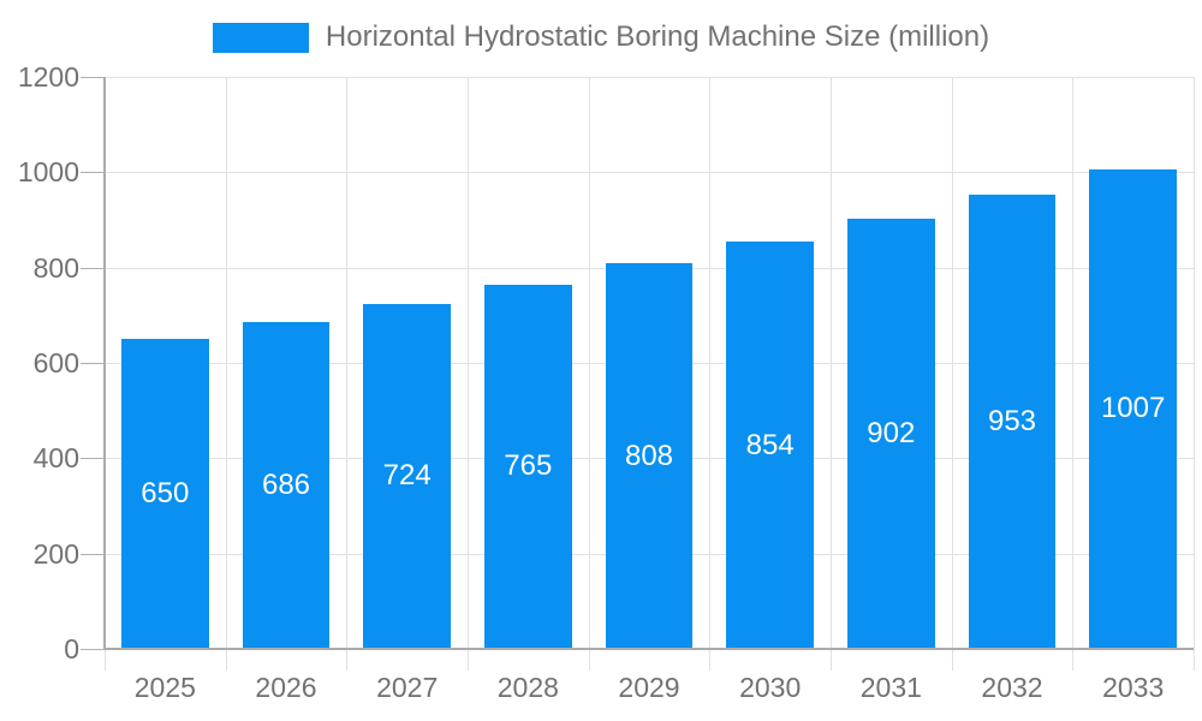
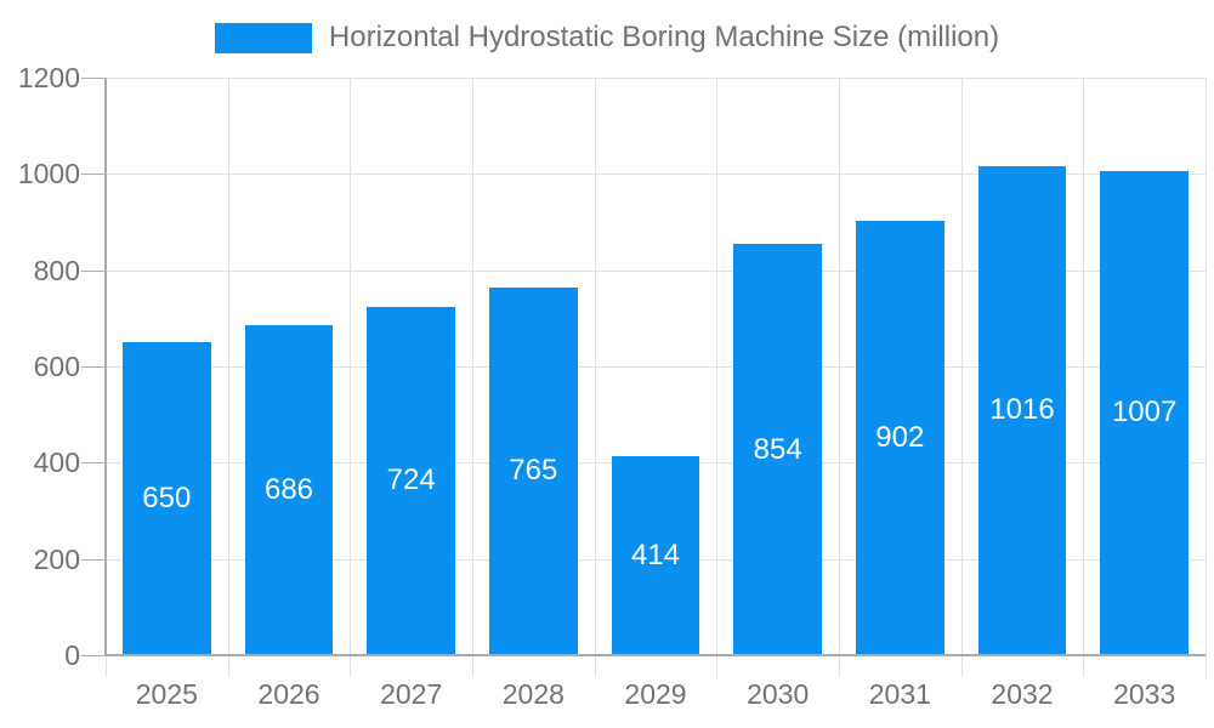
2029: 808 -> 414
2032: 953 -> 1016
